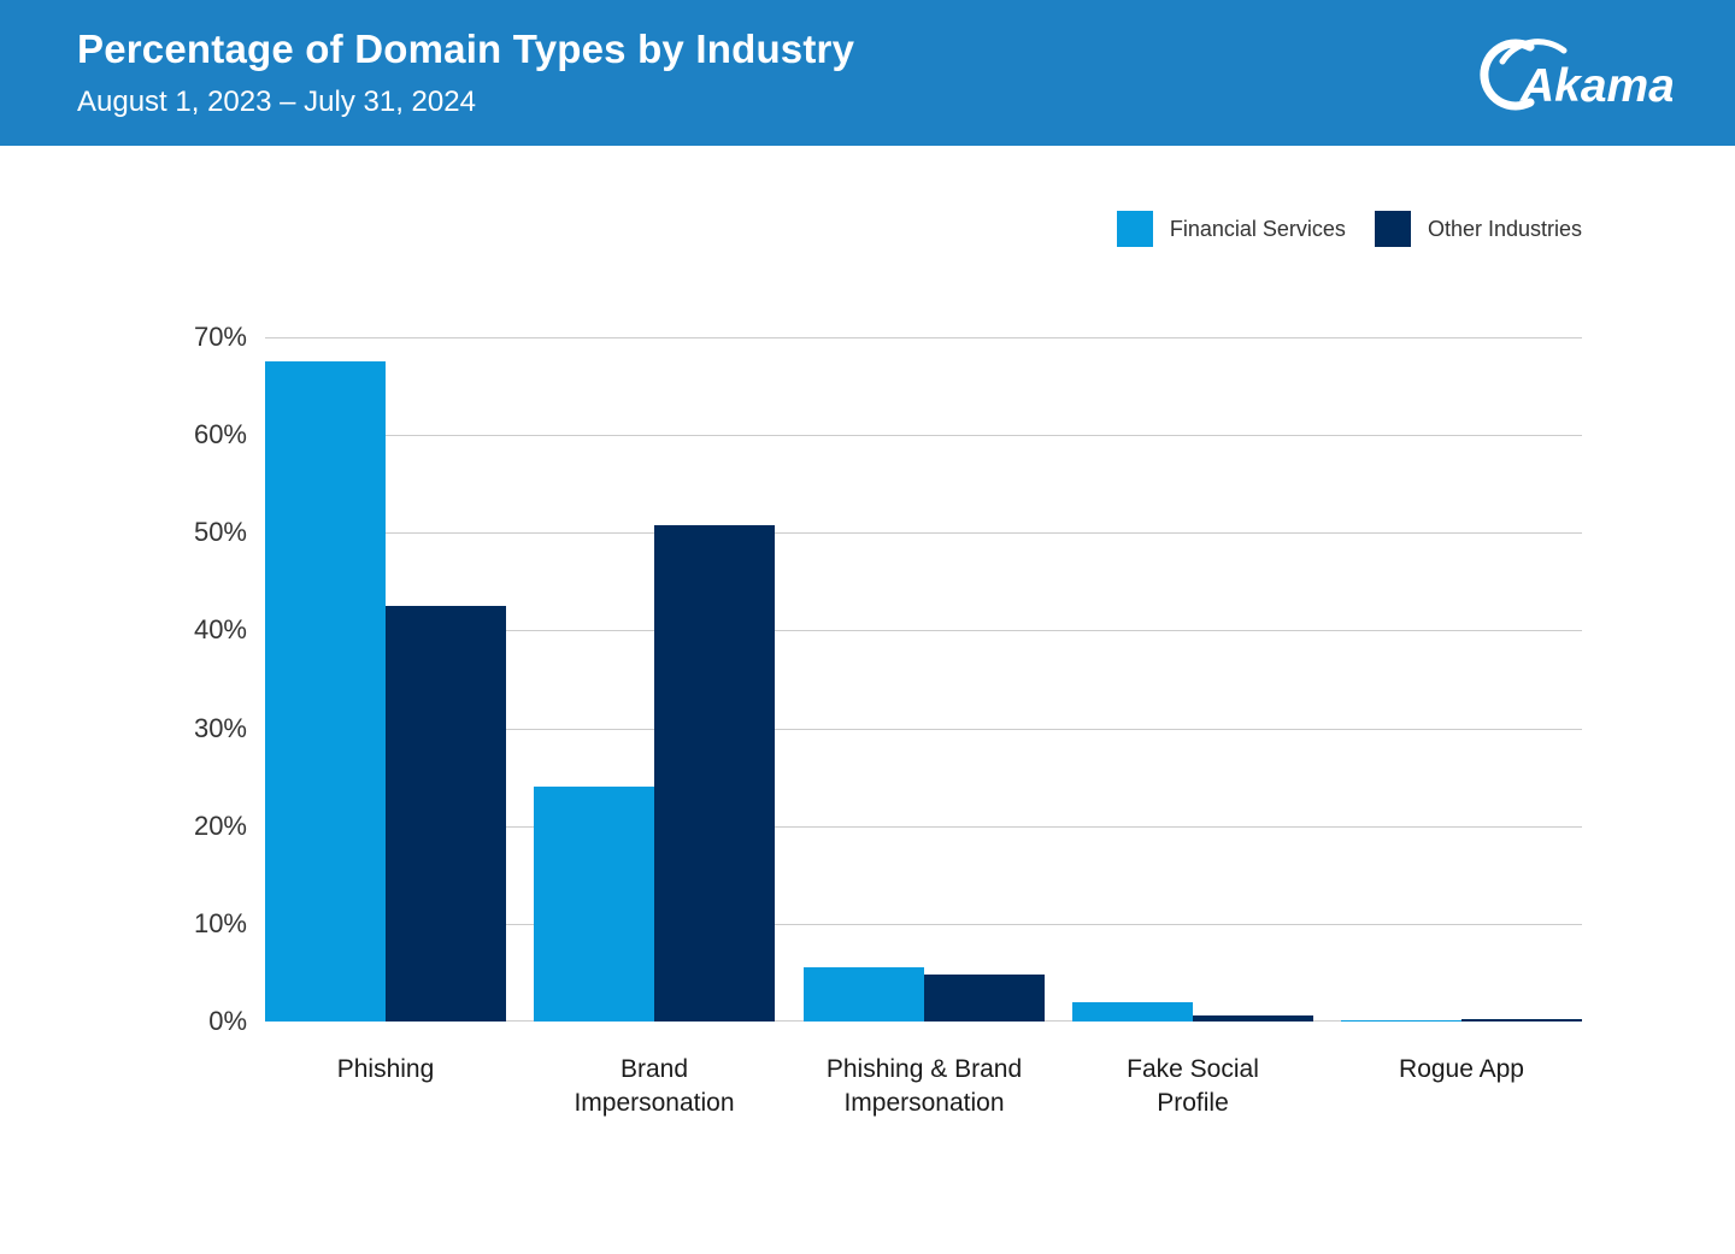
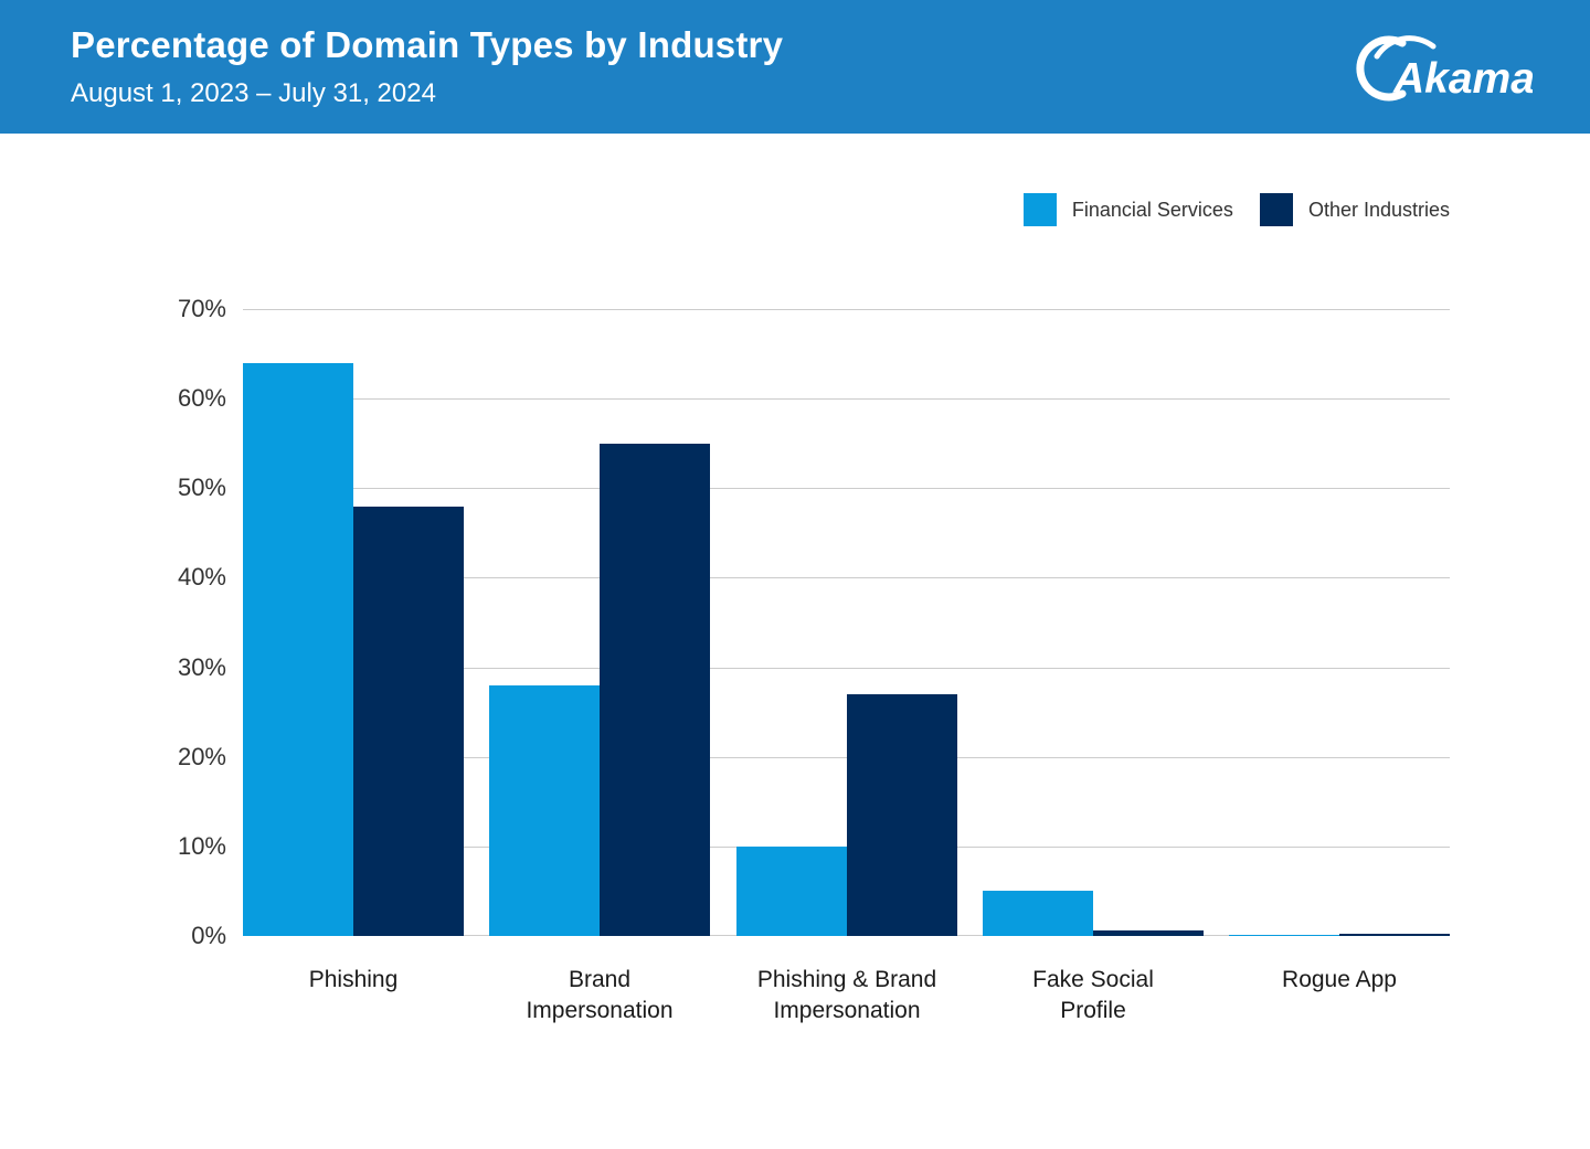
Financial Services/Phishing: 68% -> 64%
Other Industries/Phishing: 42% -> 48%
Financial Services/Brand Impersonation: 24% -> 28%
Other Industries/Brand Impersonation: 51% -> 55%
Financial Services/Phishing & Brand Impersonation: 6% -> 10%
Other Industries/Phishing & Brand Impersonation: 5% -> 27%
Financial Services/Fake Social Profile: 2% -> 5%
